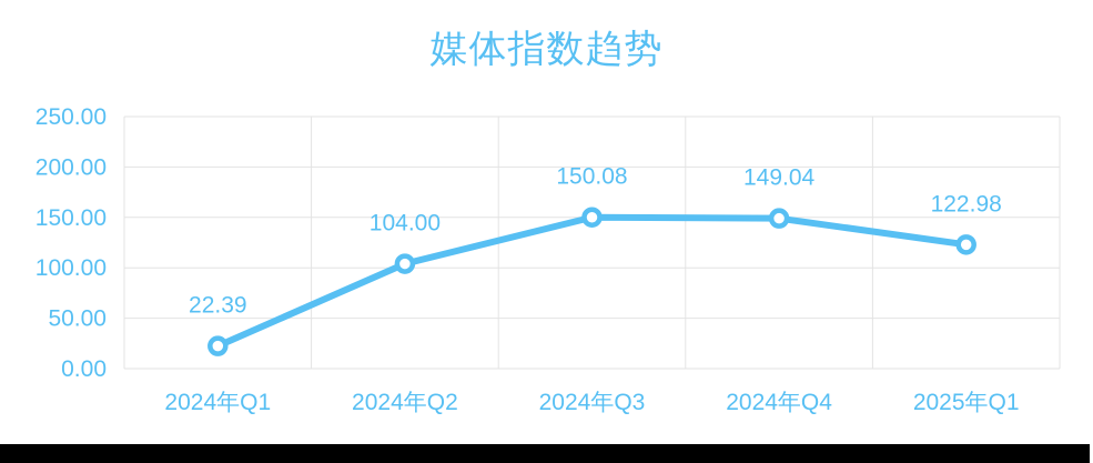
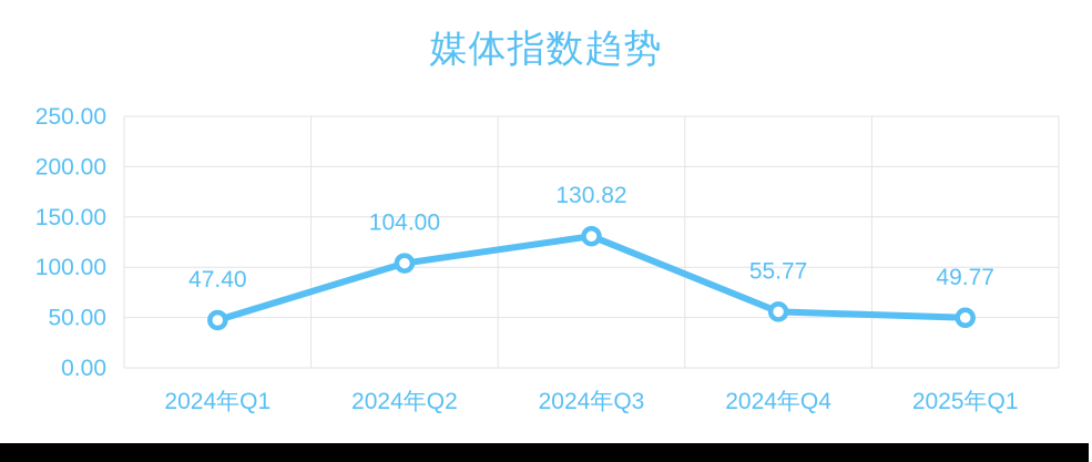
2024年Q1: 22.39 -> 47.40
2024年Q3: 150.08 -> 130.82
2024年Q4: 149.04 -> 55.77
2025年Q1: 122.98 -> 49.77
